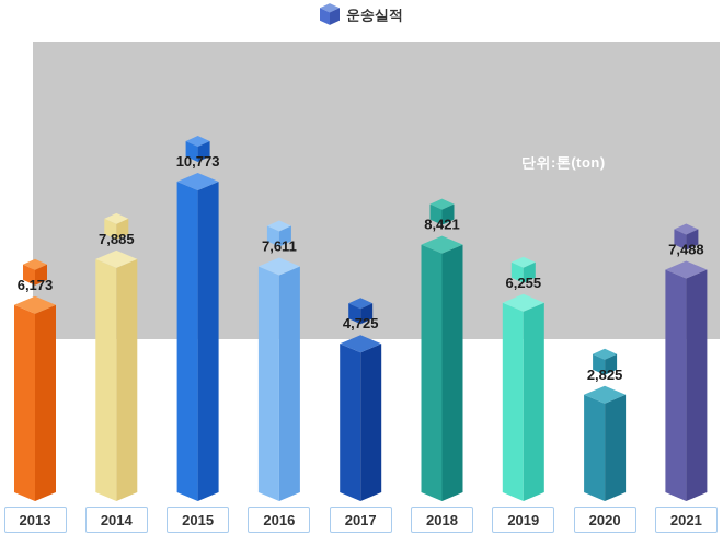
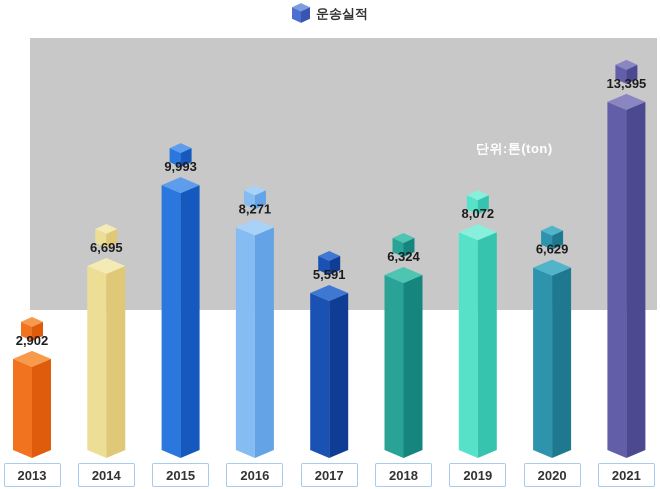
2013: 6,173 -> 2,902
2014: 7,885 -> 6,695
2015: 10,773 -> 9,993
2016: 7,611 -> 8,271
2017: 4,725 -> 5,591
2018: 8,421 -> 6,324
2019: 6,255 -> 8,072
2020: 2,825 -> 6,629
2021: 7,488 -> 13,395
